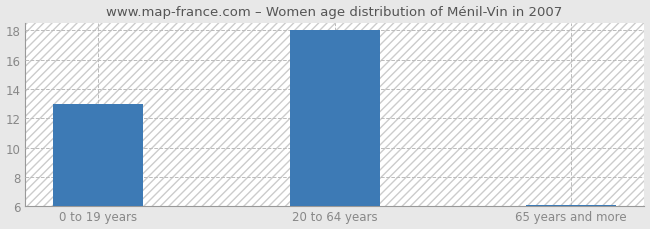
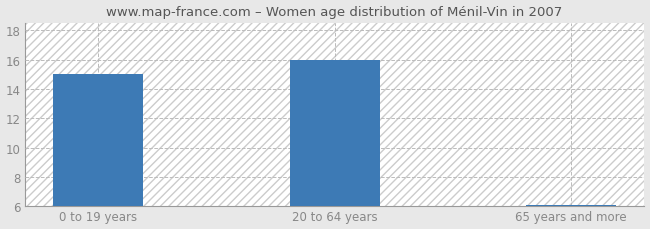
0 to 19 years: 13.0 -> 15.0
20 to 64 years: 18.0 -> 16.0
